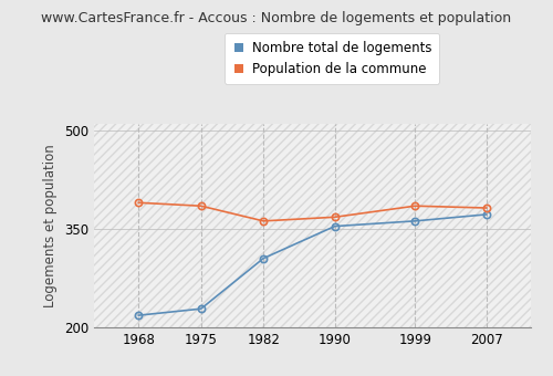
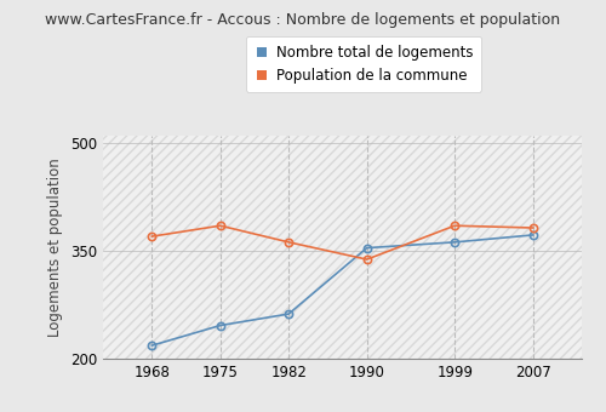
Population de la commune/1968: 390 -> 370
Nombre total de logements/1975: 228 -> 246
Nombre total de logements/1982: 305 -> 262
Population de la commune/1990: 368 -> 338
